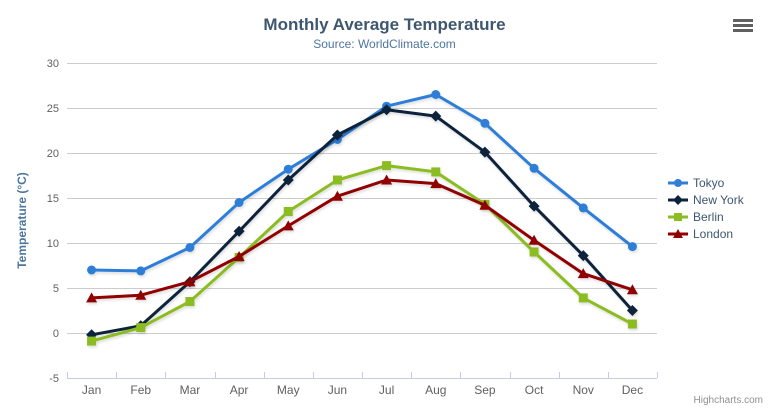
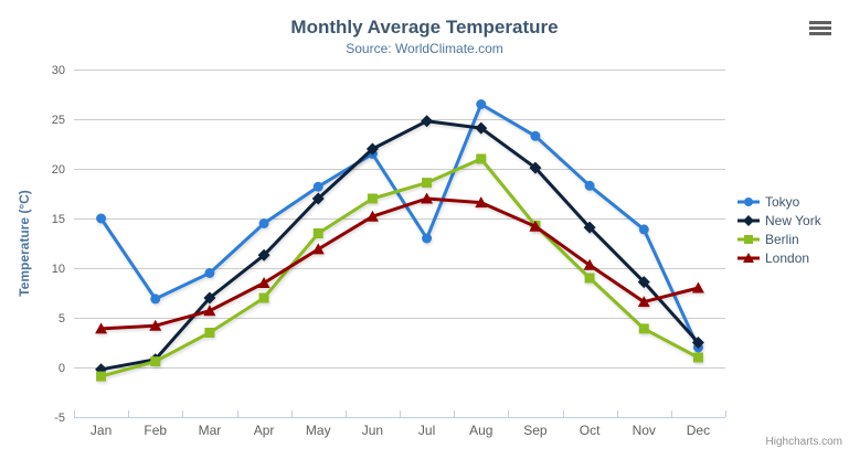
Tokyo/Jan: 7 -> 15
New York/Mar: 6 -> 7
Berlin/Apr: 8 -> 7
Tokyo/Jul: 25 -> 13
Berlin/Aug: 18 -> 21
Tokyo/Dec: 10 -> 2
London/Dec: 5 -> 8
